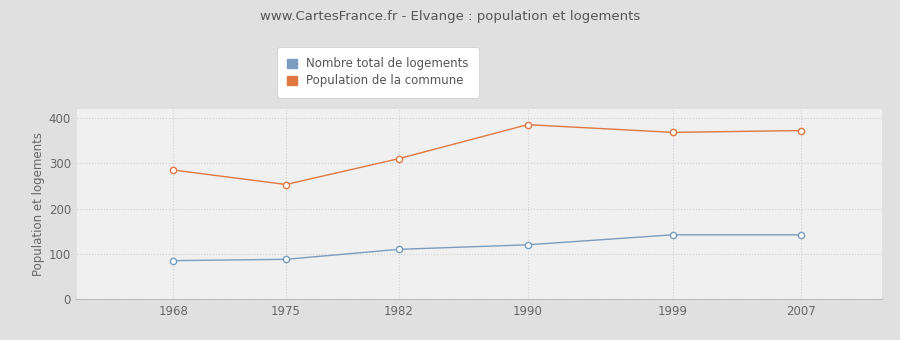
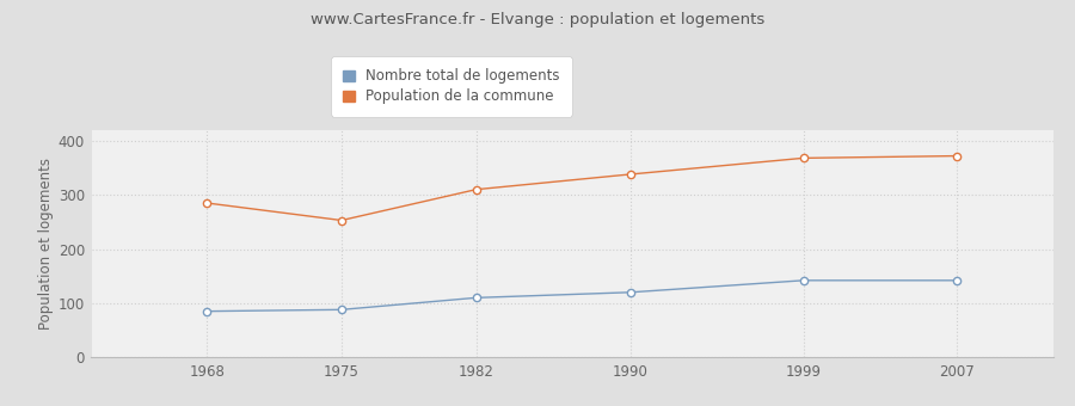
Population de la commune/1990: 385 -> 338
